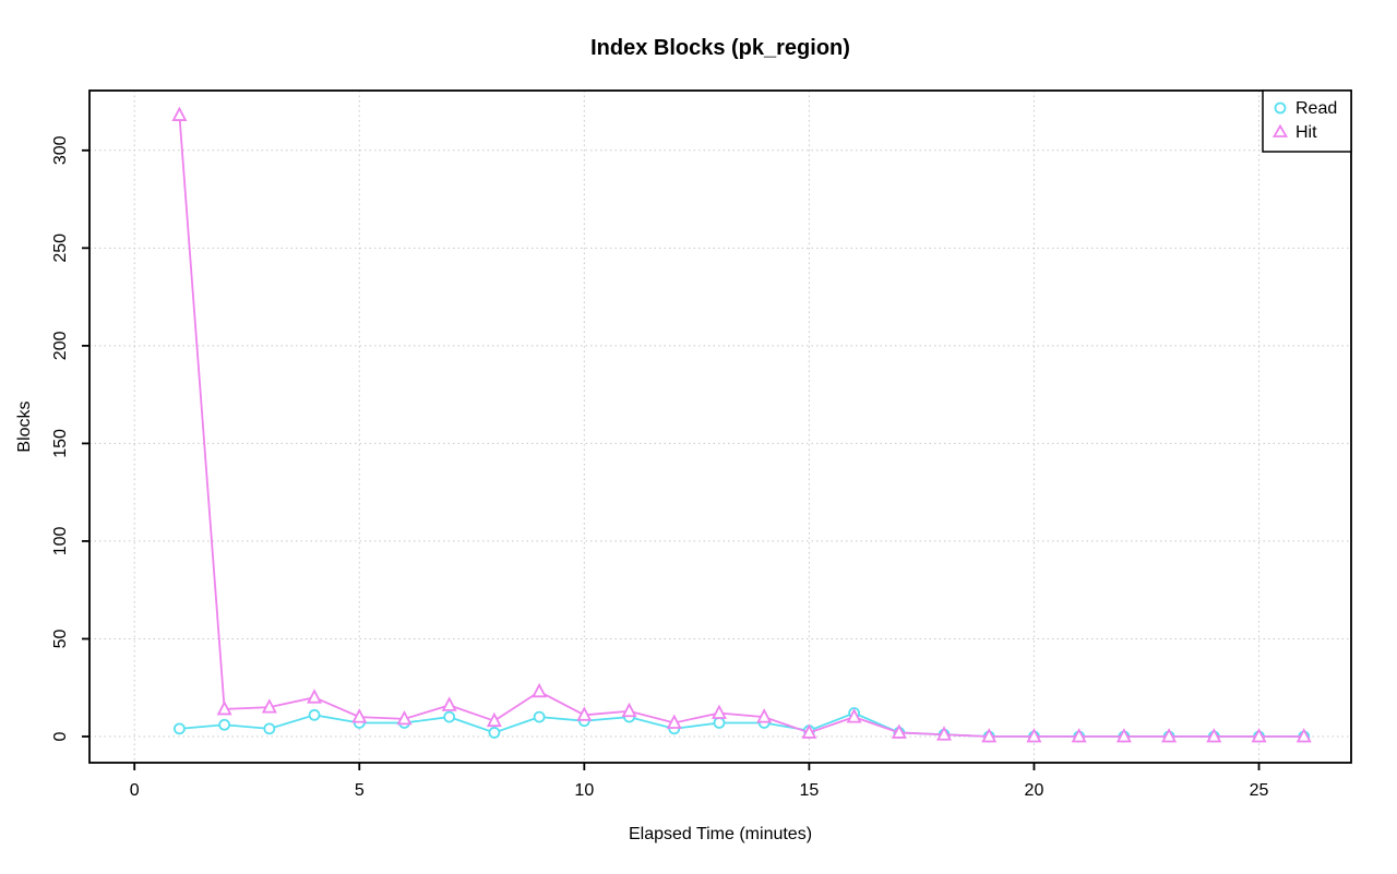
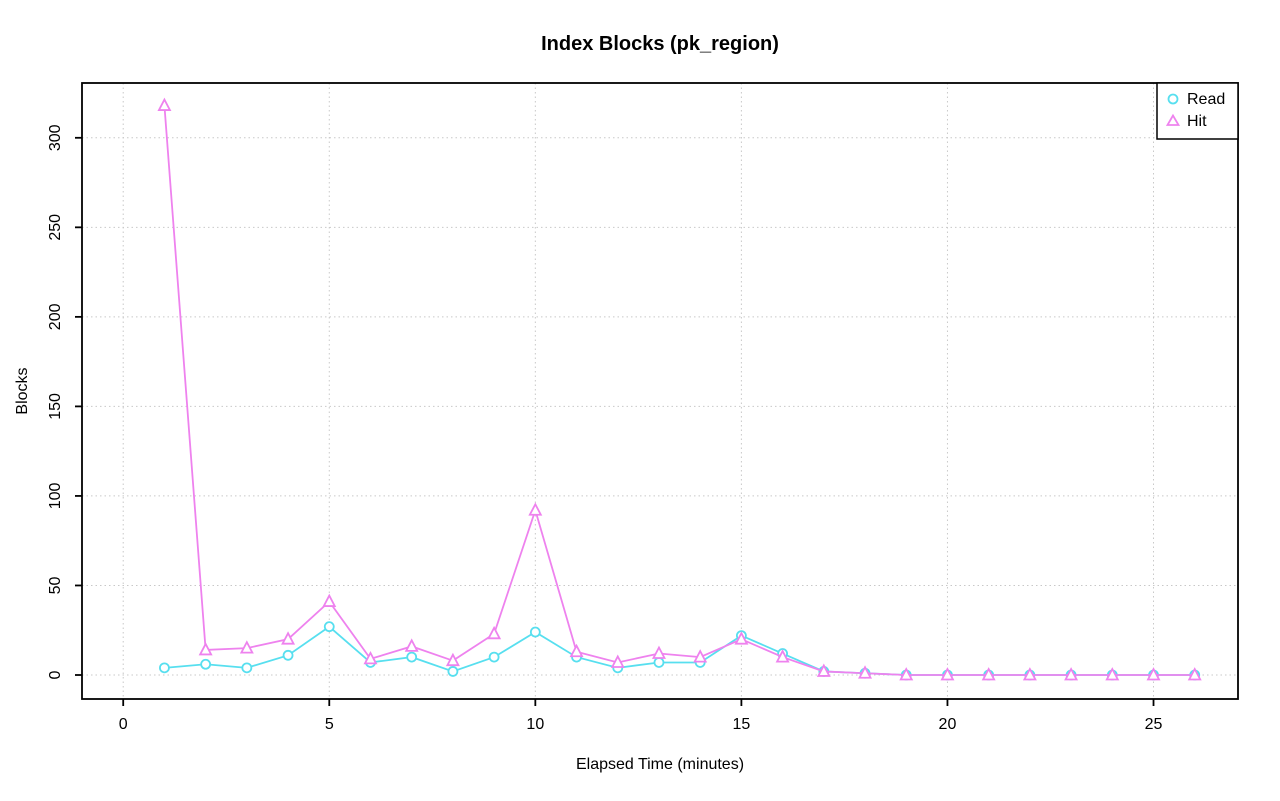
Read/5: 7 -> 27
Hit/5: 10 -> 41
Read/10: 8 -> 24
Hit/10: 11 -> 92
Read/15: 3 -> 22
Hit/15: 2 -> 20
